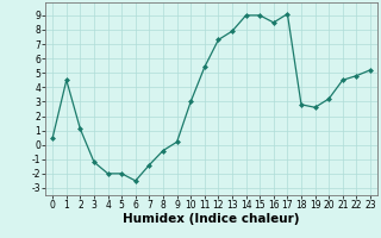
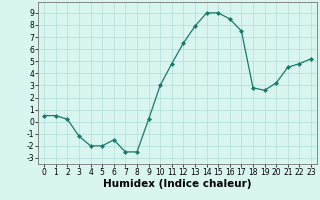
1: 4.5 -> 0.5
2: 1.1 -> 0.2
6: -2.5 -> -1.5
7: -1.4 -> -2.5
8: -0.4 -> -2.5
11: 5.4 -> 4.8
12: 7.3 -> 6.5
17: 9.1 -> 7.5
